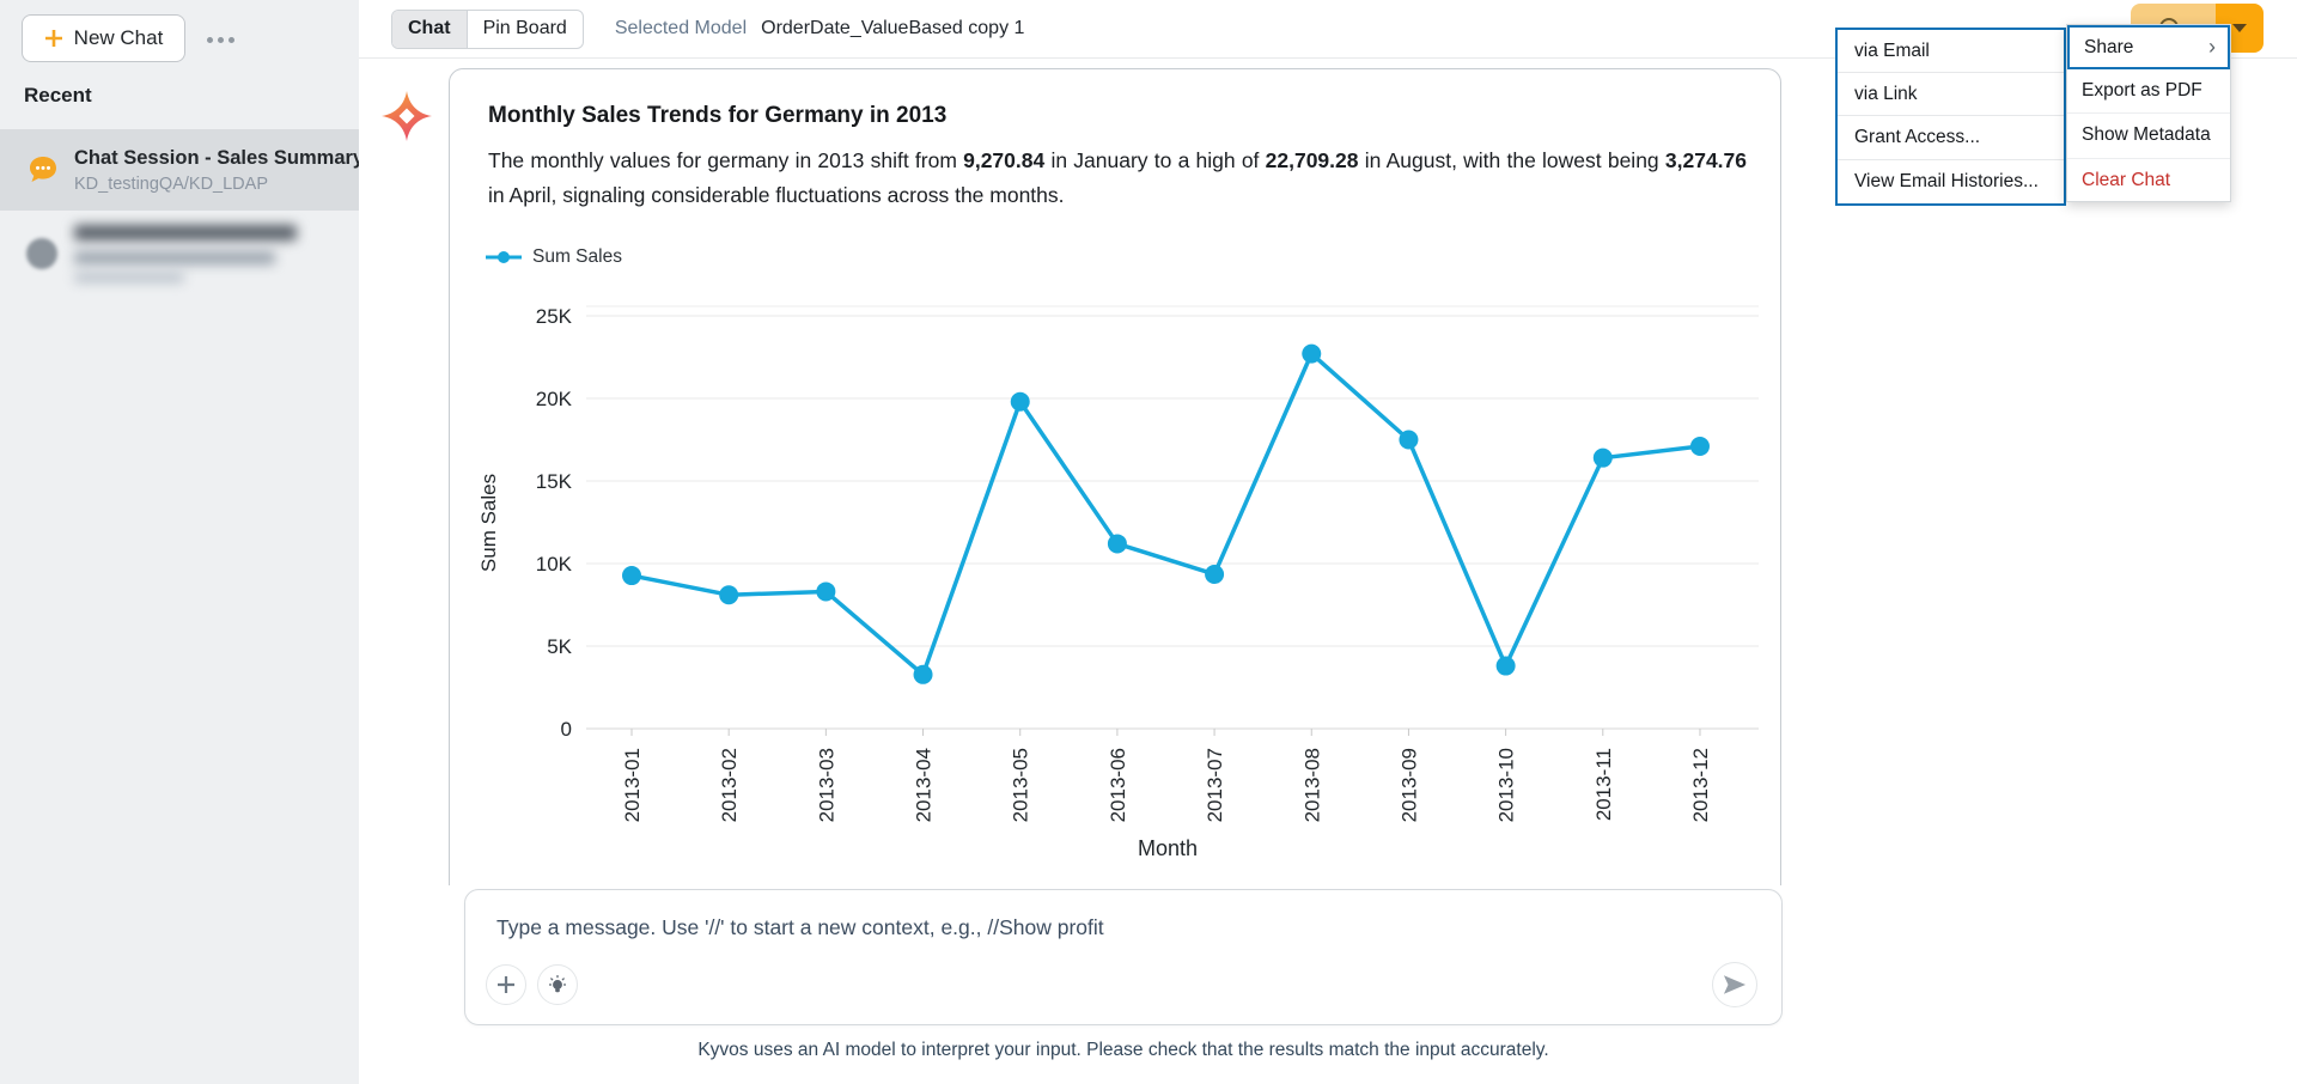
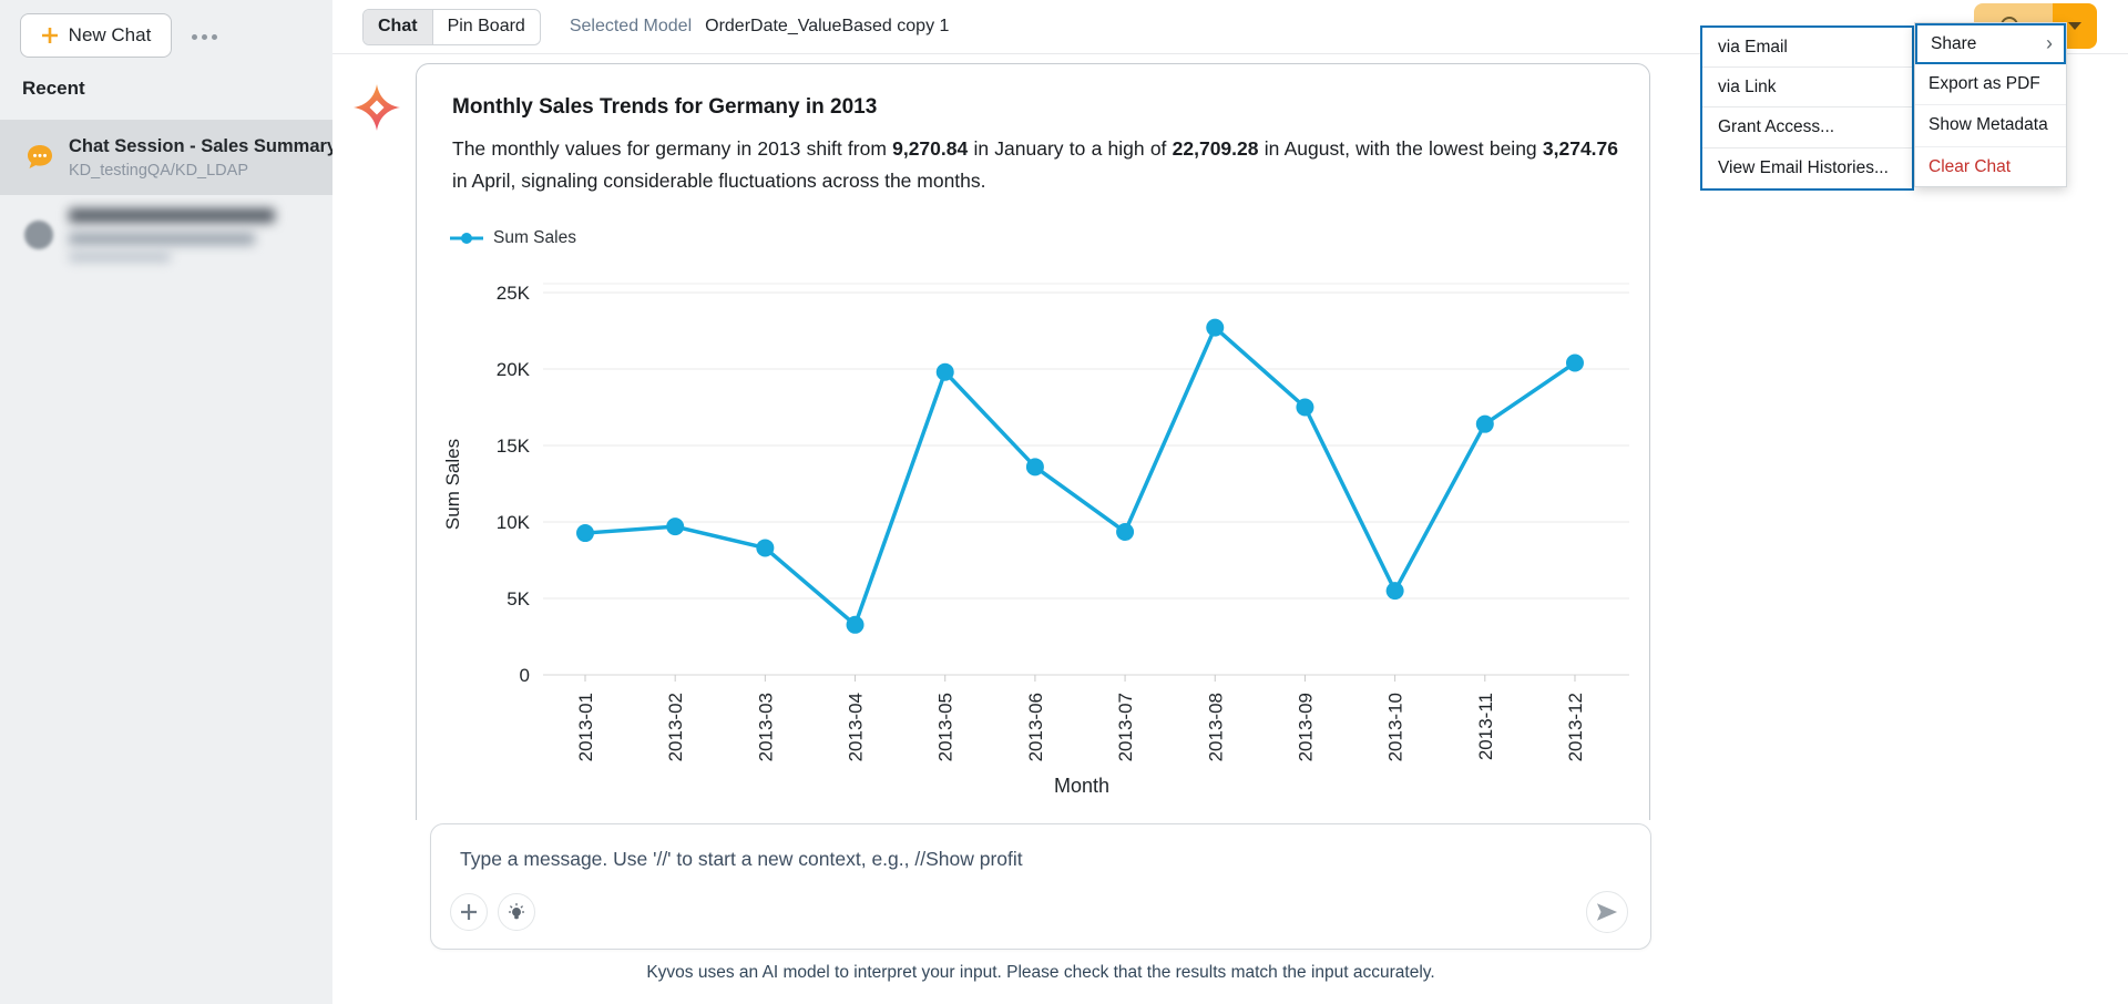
2013-02: 8.1K -> 9.7K
2013-06: 11.2K -> 13.6K
2013-10: 3.8K -> 5.5K
2013-12: 17.1K -> 20.4K
